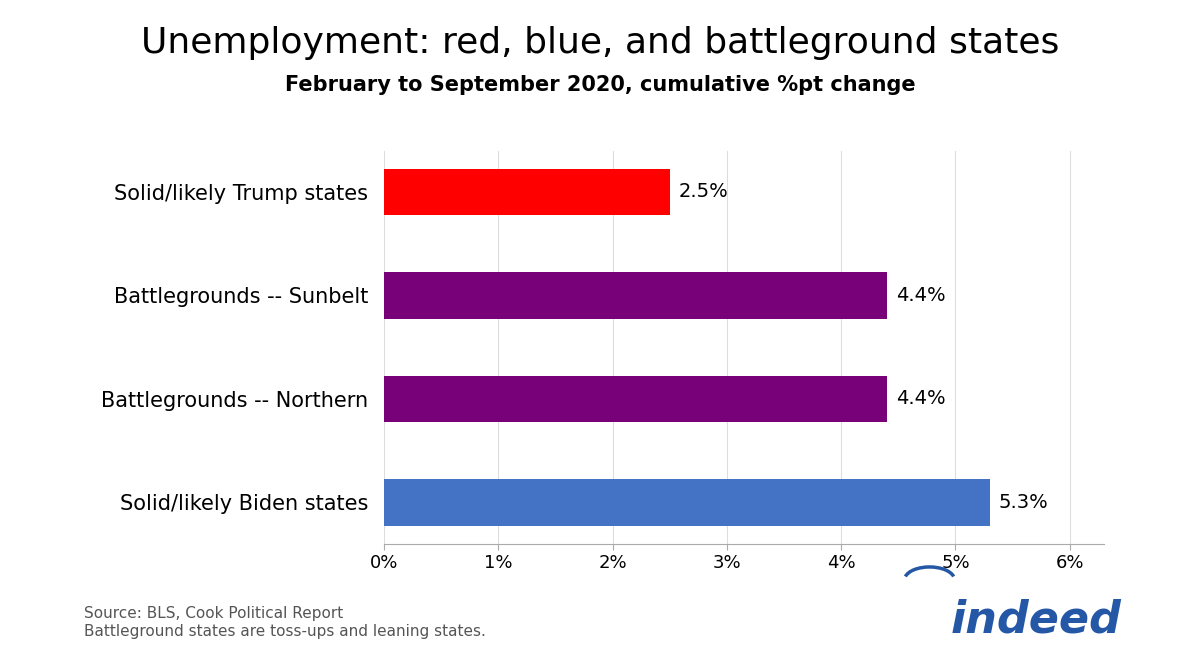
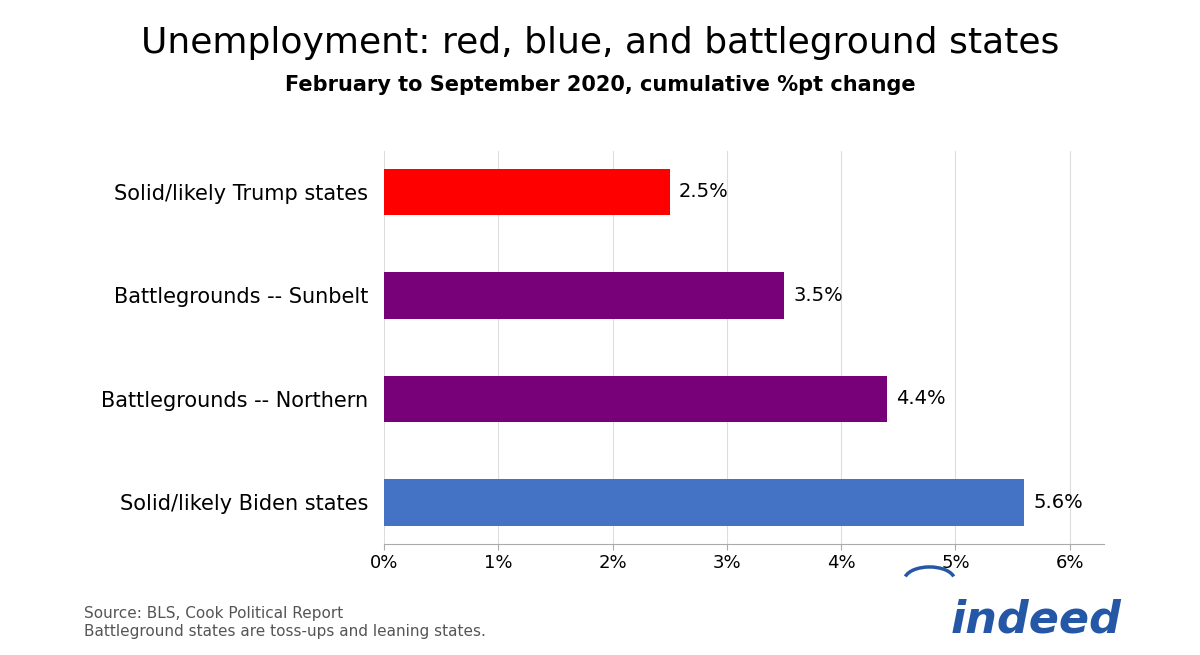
Battlegrounds -- Sunbelt: 4.4% -> 3.5%
Solid/likely Biden states: 5.3% -> 5.6%
